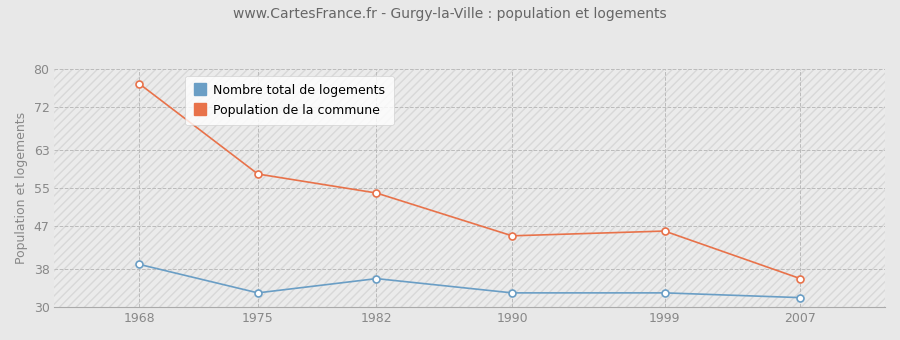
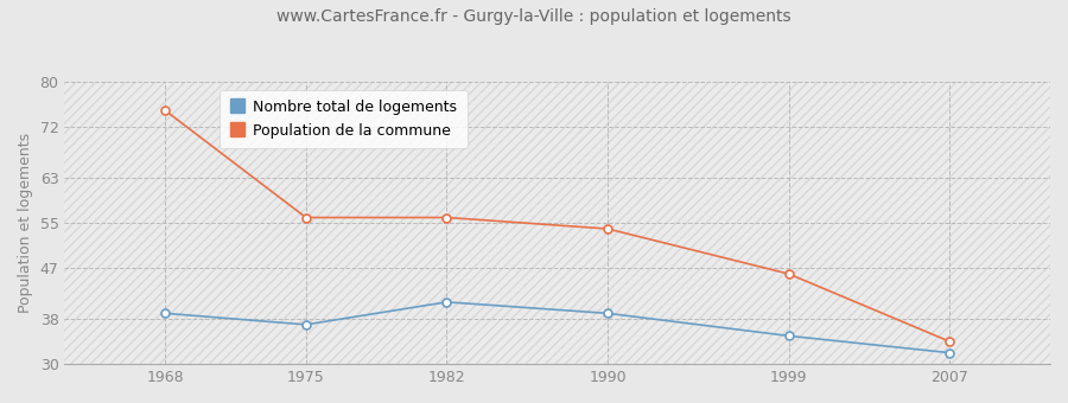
Population de la commune/1968: 77 -> 75
Population de la commune/1975: 58 -> 56
Nombre total de logements/1975: 33 -> 37
Population de la commune/1982: 54 -> 56
Nombre total de logements/1982: 36 -> 41
Population de la commune/1990: 45 -> 54
Nombre total de logements/1990: 33 -> 39
Nombre total de logements/1999: 33 -> 35
Population de la commune/2007: 36 -> 34
